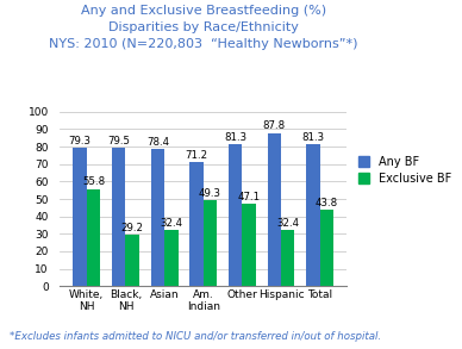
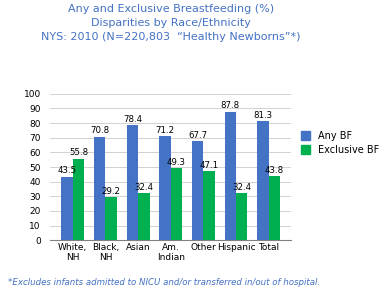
Any BF/White, NH: 79.3 -> 43.5
Any BF/Black, NH: 79.5 -> 70.8
Any BF/Other: 81.3 -> 67.7
